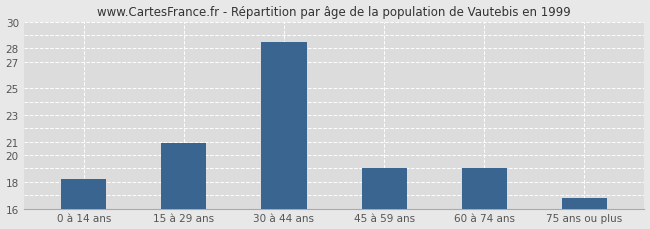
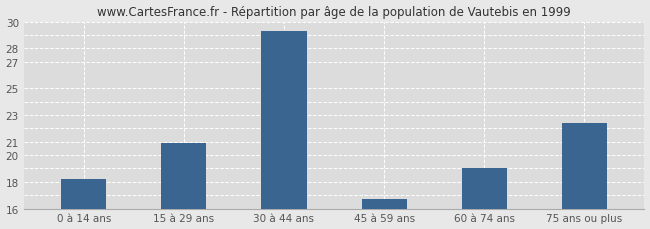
30 à 44 ans: 28.5 -> 29.3
45 à 59 ans: 19.0 -> 16.7
75 ans ou plus: 16.8 -> 22.4
